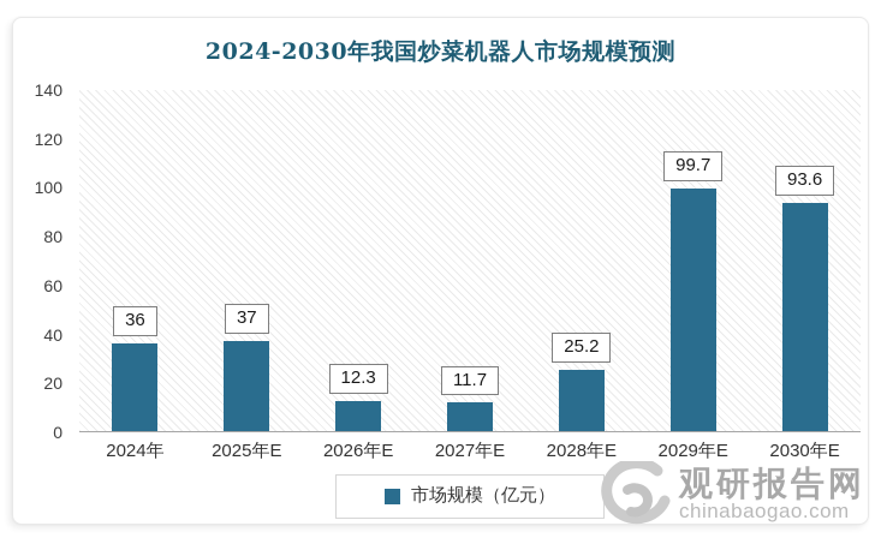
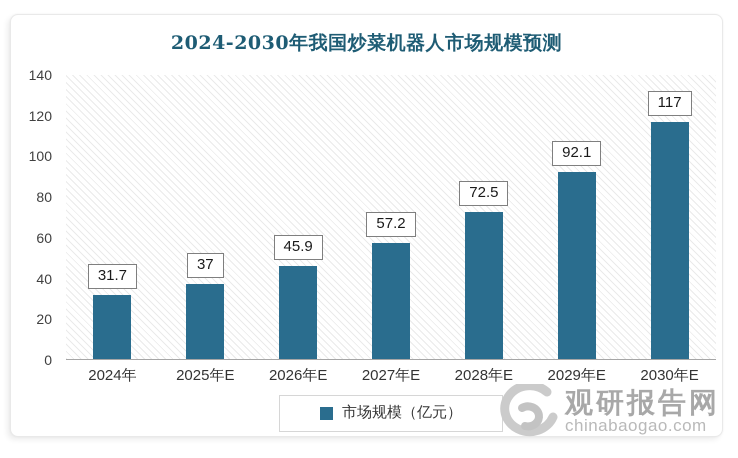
2024年: 36 -> 31.7
2026年E: 12.3 -> 45.9
2027年E: 11.7 -> 57.2
2028年E: 25.2 -> 72.5
2029年E: 99.7 -> 92.1
2030年E: 93.6 -> 117
